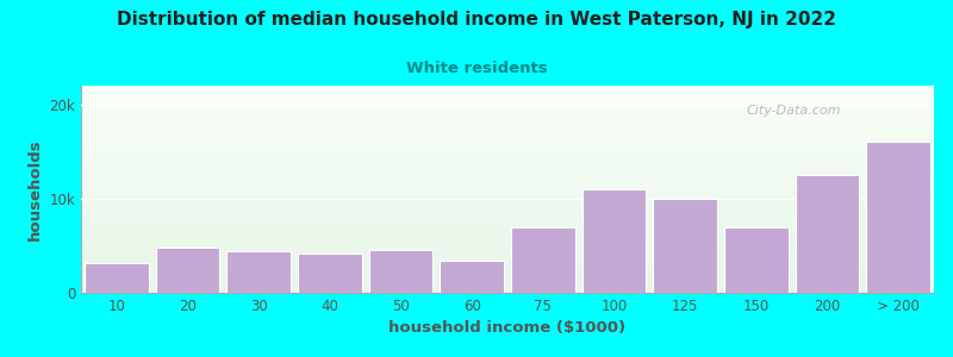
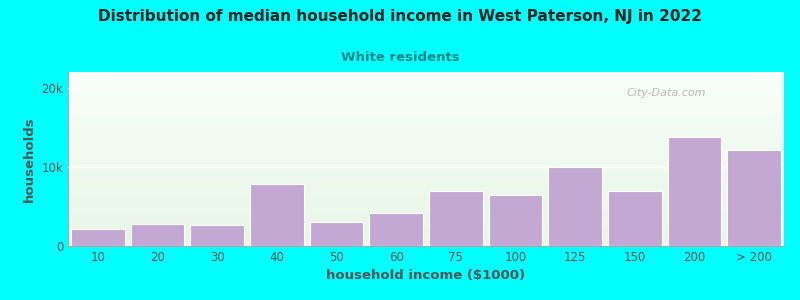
10: 3.2k -> 2.2k
20: 4.8k -> 2.8k
30: 4.4k -> 2.6k
40: 4.2k -> 7.8k
50: 4.6k -> 3.0k
60: 3.4k -> 4.2k
100: 11.0k -> 6.4k
200: 12.5k -> 13.8k
> 200: 16.0k -> 12.2k
